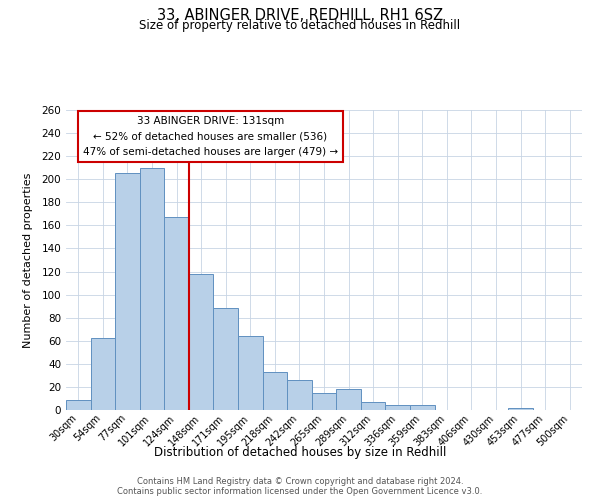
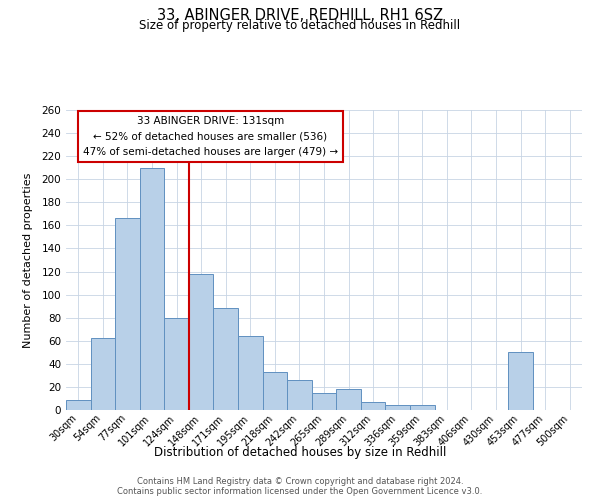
77sqm: 205 -> 166
124sqm: 167 -> 80
453sqm: 2 -> 50
